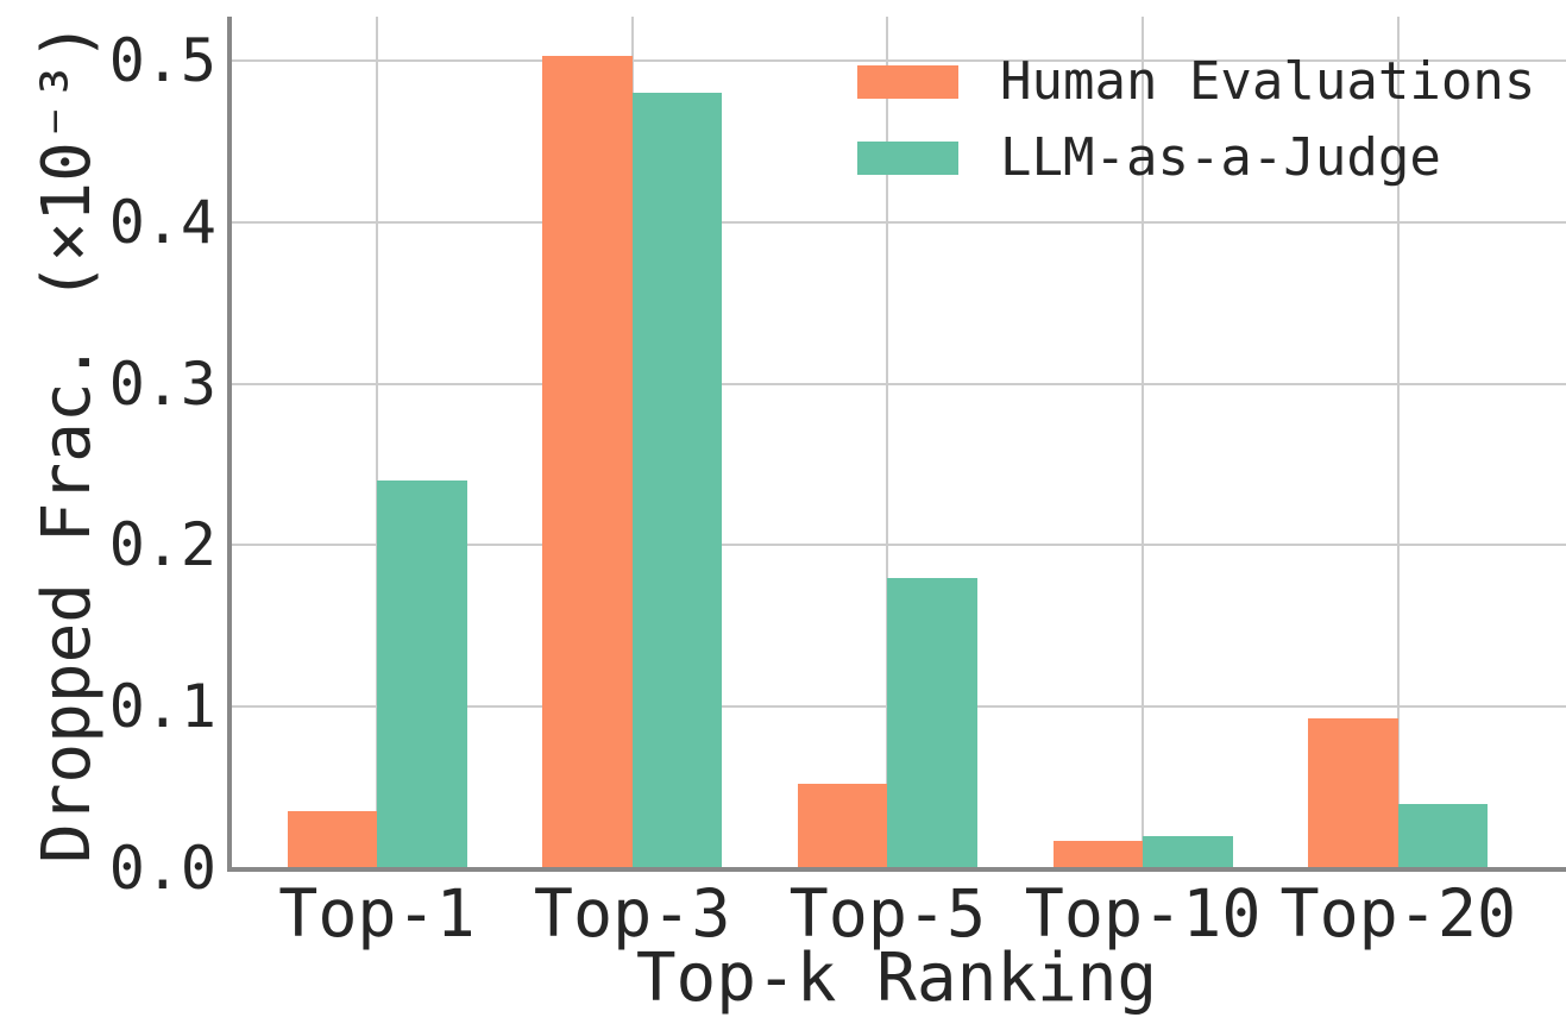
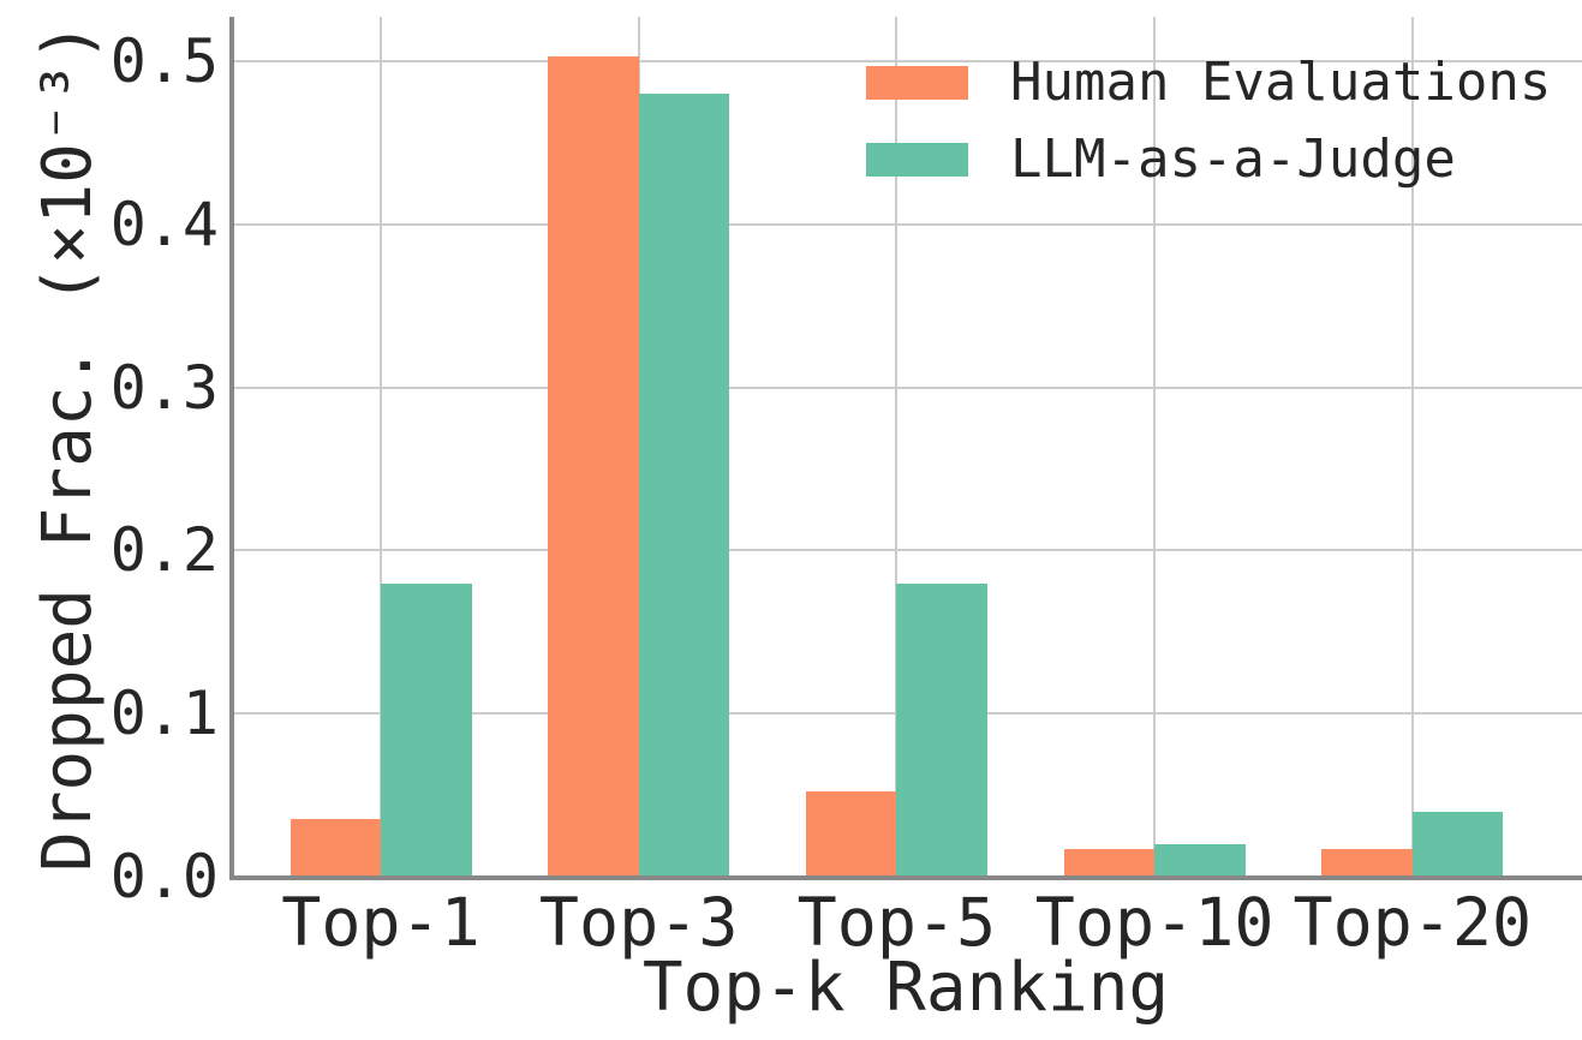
LLM-as-a-Judge/Top-1: 0.24 -> 0.18
Human Evaluations/Top-20: 0.093 -> 0.017
